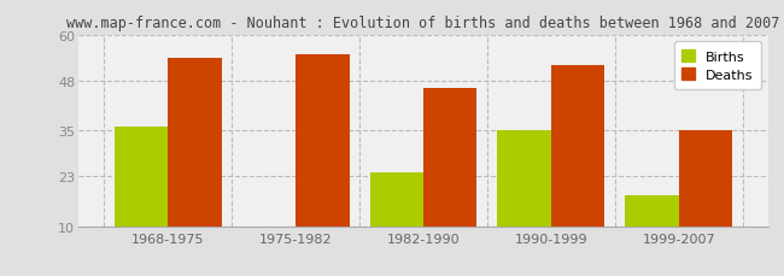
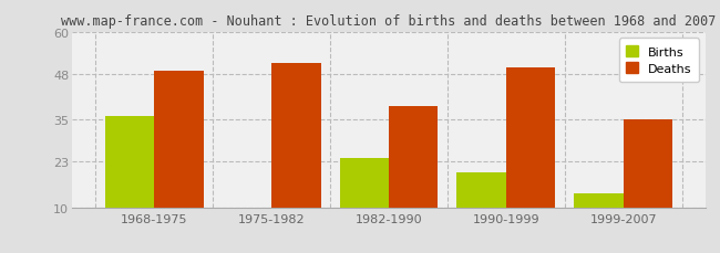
Deaths/1968-1975: 54 -> 49
Deaths/1975-1982: 55 -> 51
Deaths/1982-1990: 46 -> 39
Births/1990-1999: 35 -> 20
Deaths/1990-1999: 52 -> 50
Births/1999-2007: 18 -> 14
